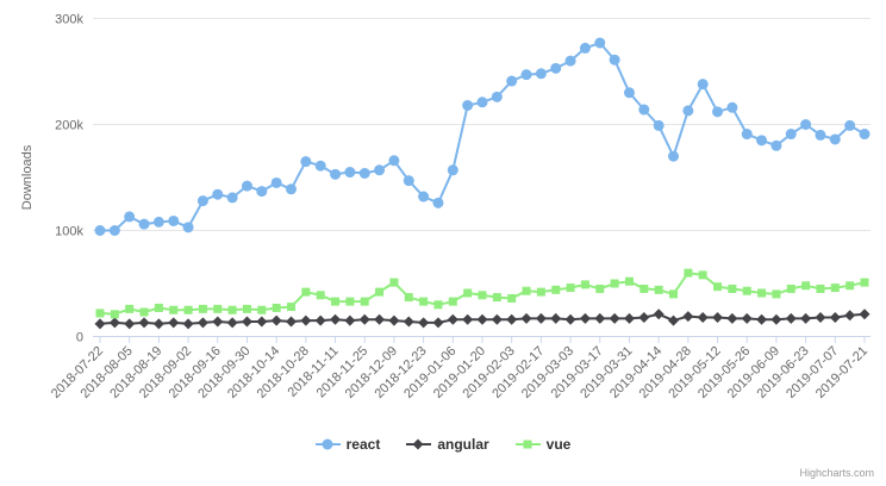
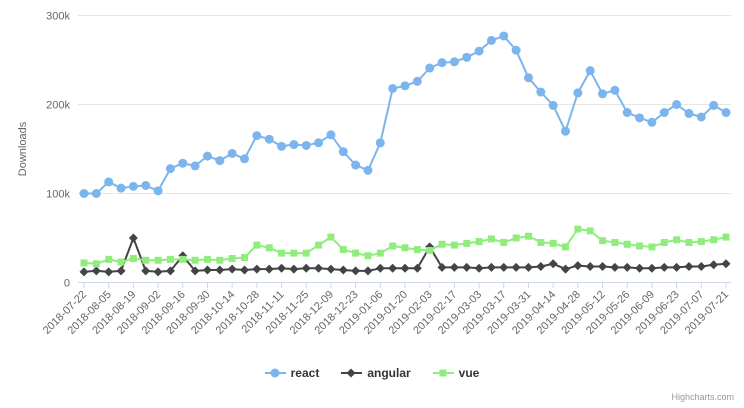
angular/2018-08-19: 10k -> 50k
angular/2018-09-16: 10k -> 30k
angular/2019-02-03: 20k -> 40k
